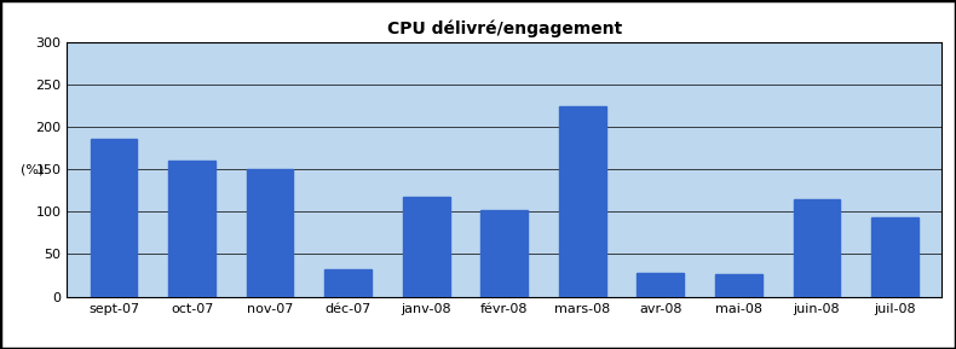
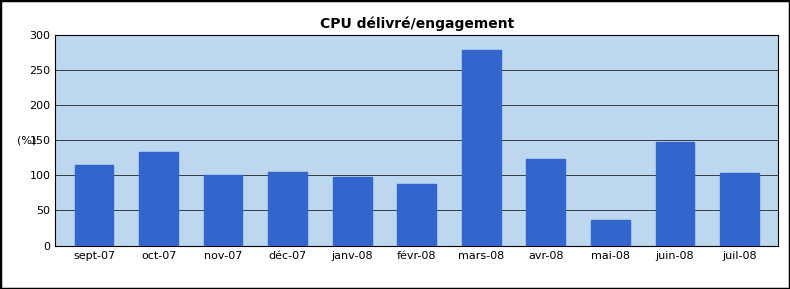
sept-07: 186 -> 115
oct-07: 160 -> 133
nov-07: 150 -> 100
déc-07: 32 -> 105
janv-08: 118 -> 97
févr-08: 102 -> 88
mars-08: 224 -> 278
avr-08: 28 -> 123
mai-08: 26 -> 36
juin-08: 114 -> 148
juil-08: 94 -> 103
